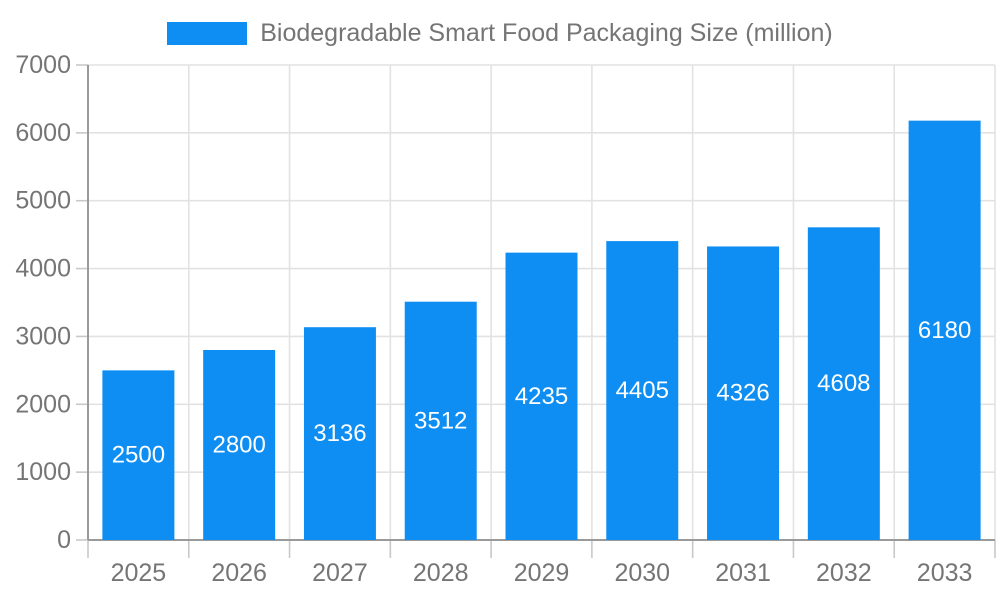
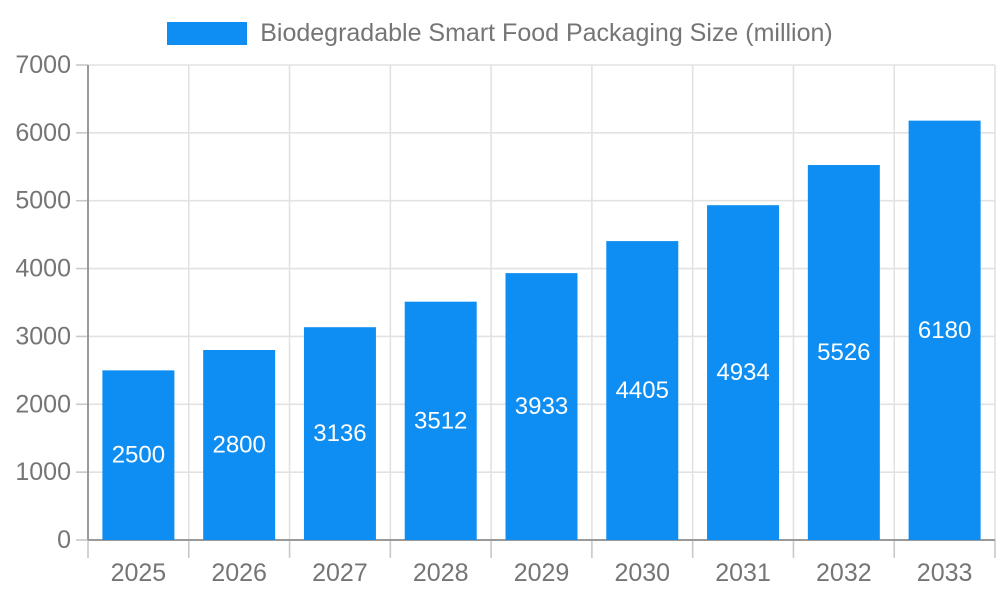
2029: 4235 -> 3933
2031: 4326 -> 4934
2032: 4608 -> 5526
